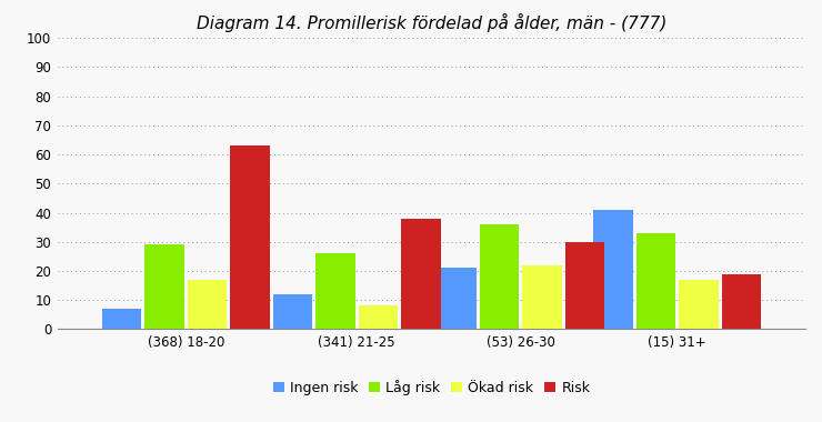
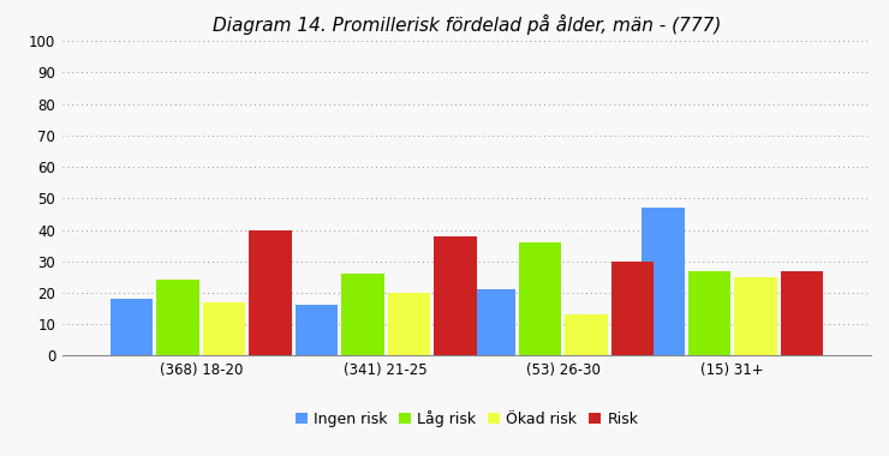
Ingen risk/(368) 18-20: 7 -> 18
Låg risk/(368) 18-20: 29 -> 24
Risk/(368) 18-20: 63 -> 40
Ingen risk/(341) 21-25: 12 -> 16
Ökad risk/(341) 21-25: 8 -> 20
Ökad risk/(53) 26-30: 22 -> 13
Ingen risk/(15) 31+: 41 -> 47
Låg risk/(15) 31+: 33 -> 27
Ökad risk/(15) 31+: 17 -> 25
Risk/(15) 31+: 19 -> 27
